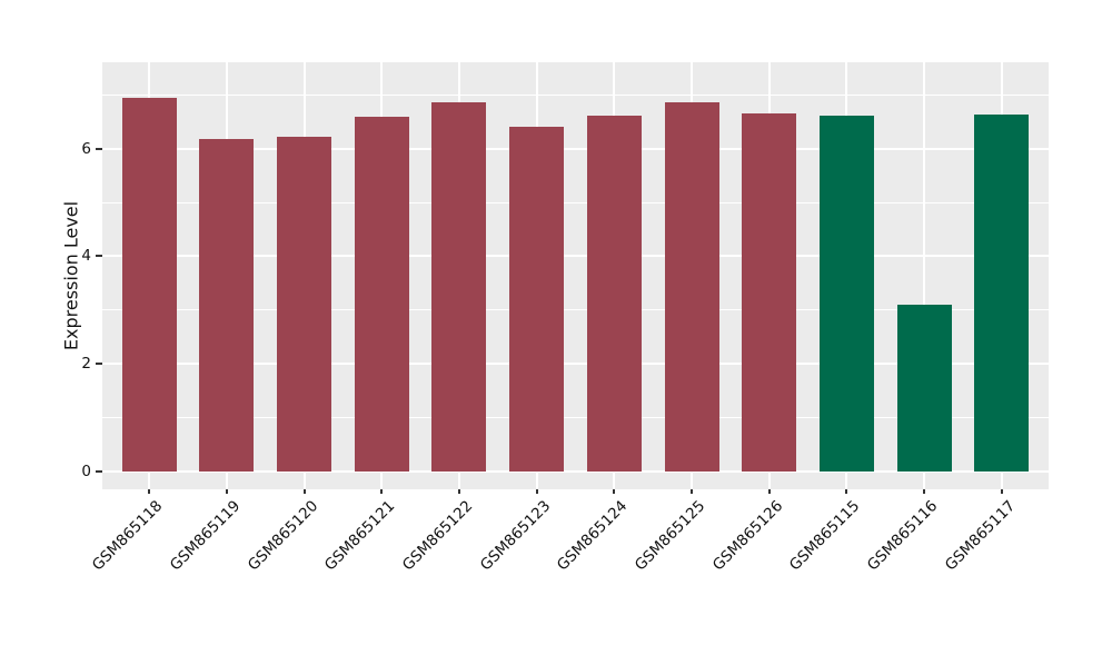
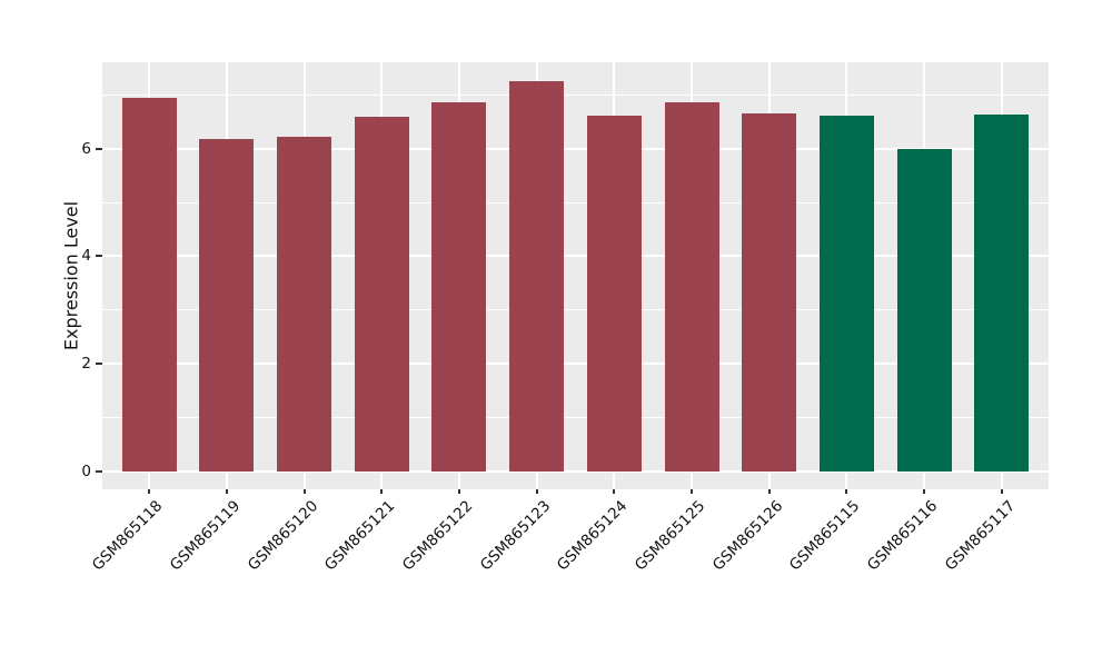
GSM865123: 6.4 -> 7.2
GSM865116: 3.1 -> 6.0
